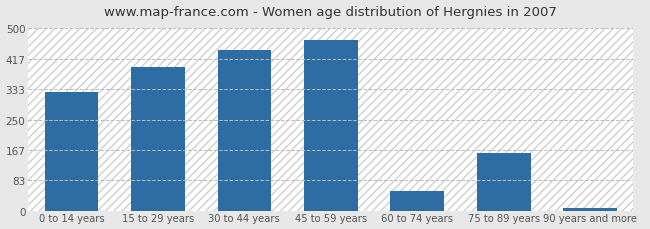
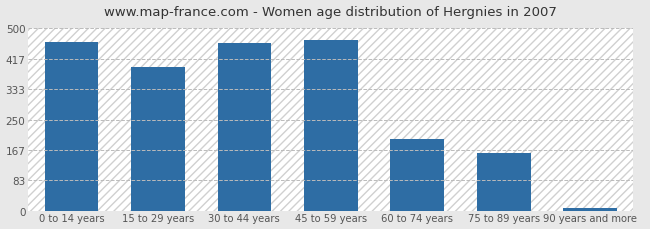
0 to 14 years: 325 -> 463
30 to 44 years: 440 -> 460
60 to 74 years: 55 -> 196
